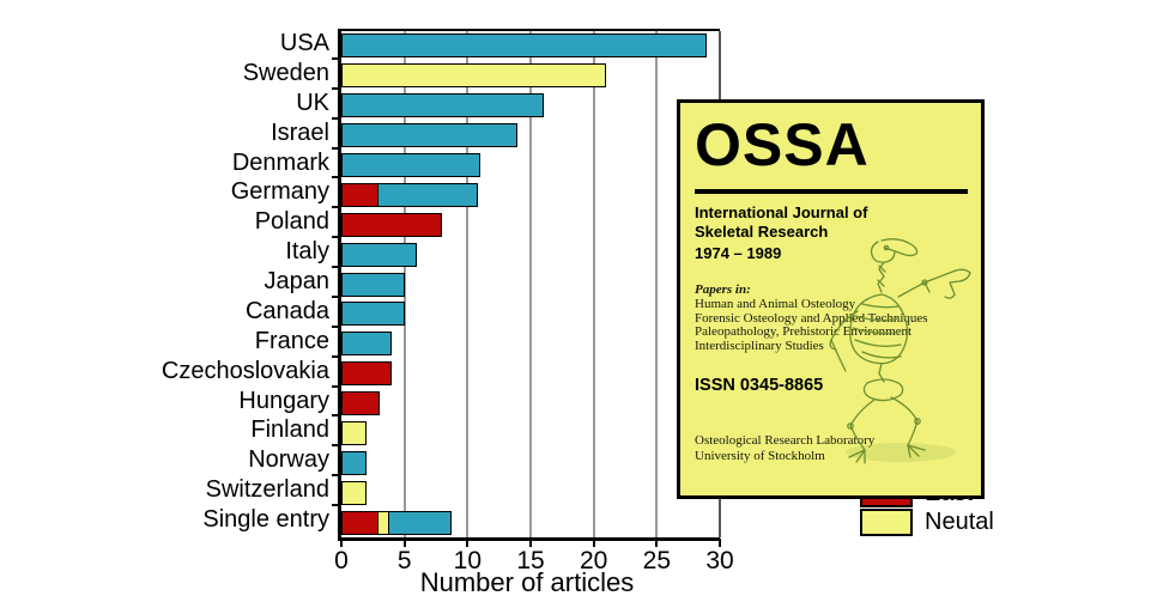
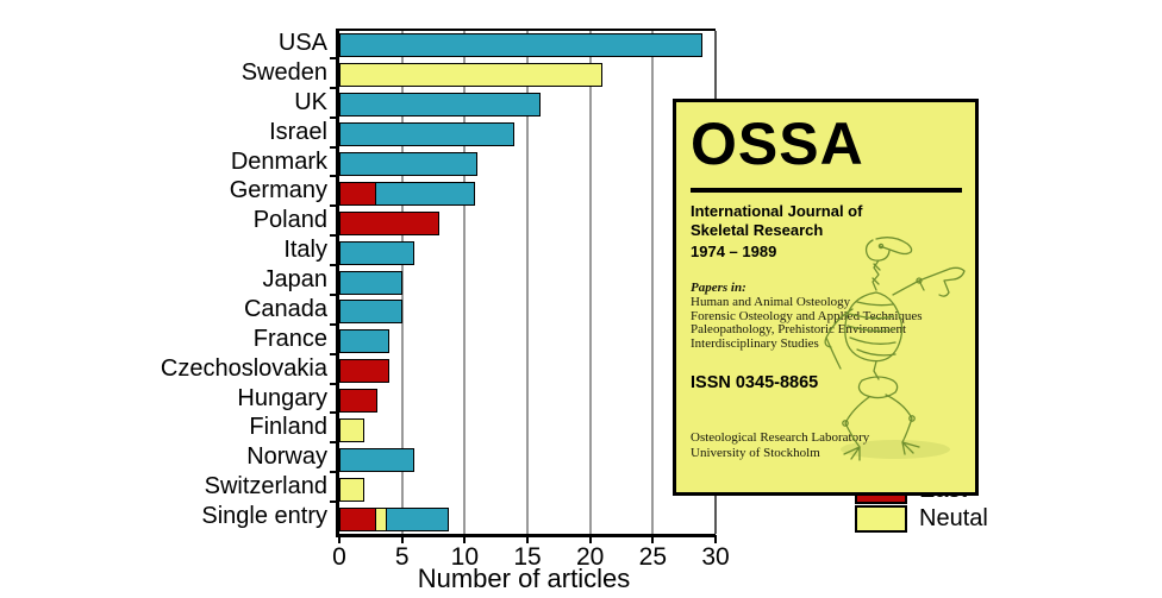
West/Norway: 2 -> 6
